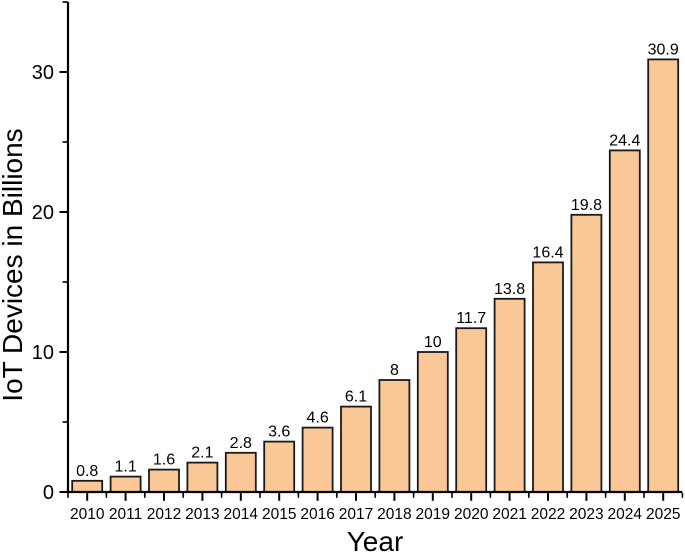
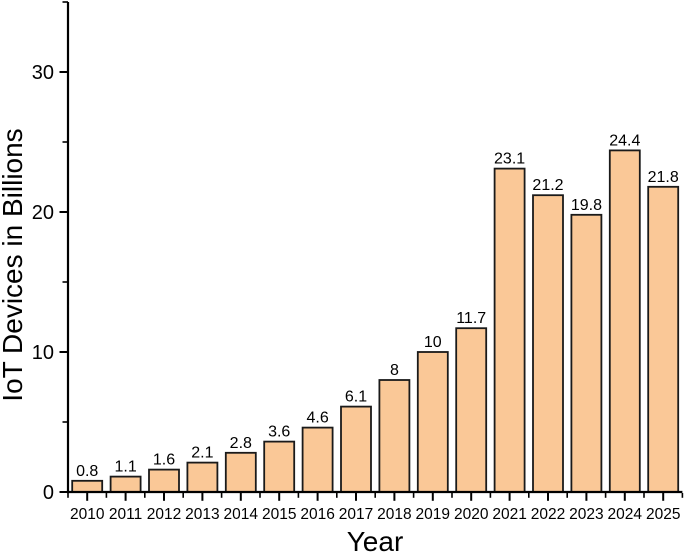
2021: 13.8 -> 23.1
2022: 16.4 -> 21.2
2025: 30.9 -> 21.8
